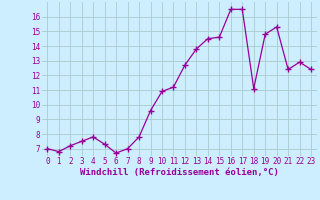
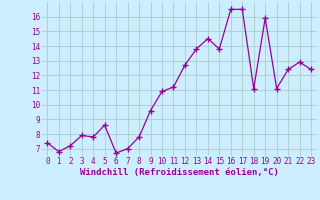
0: 7.0 -> 7.4
3: 7.5 -> 7.9
5: 7.3 -> 8.6
15: 14.6 -> 13.8
19: 14.8 -> 15.9
20: 15.3 -> 11.1
